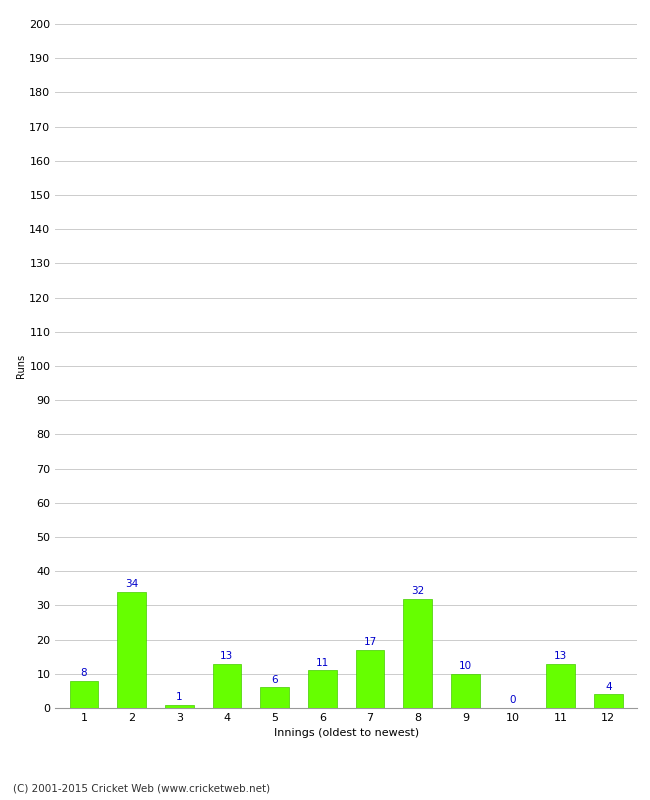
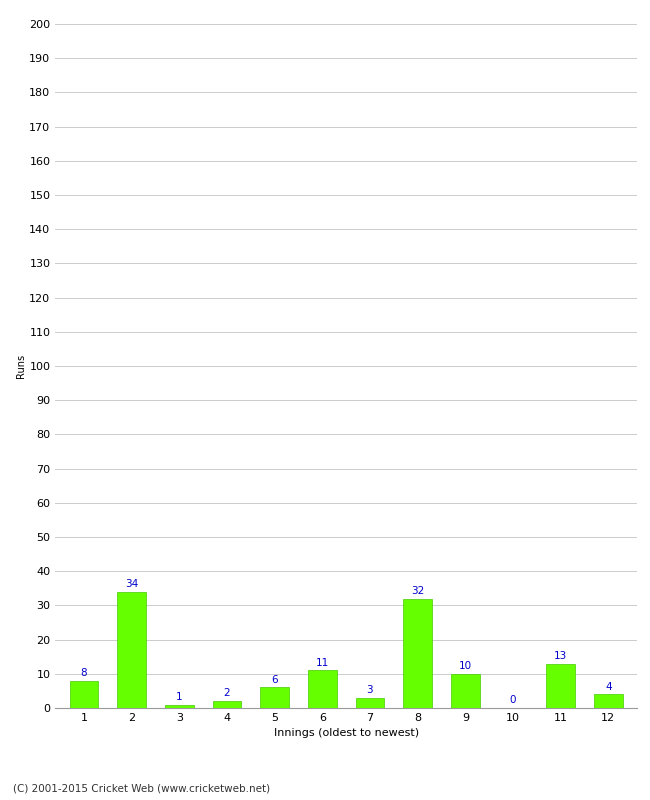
4: 13 -> 2
7: 17 -> 3
